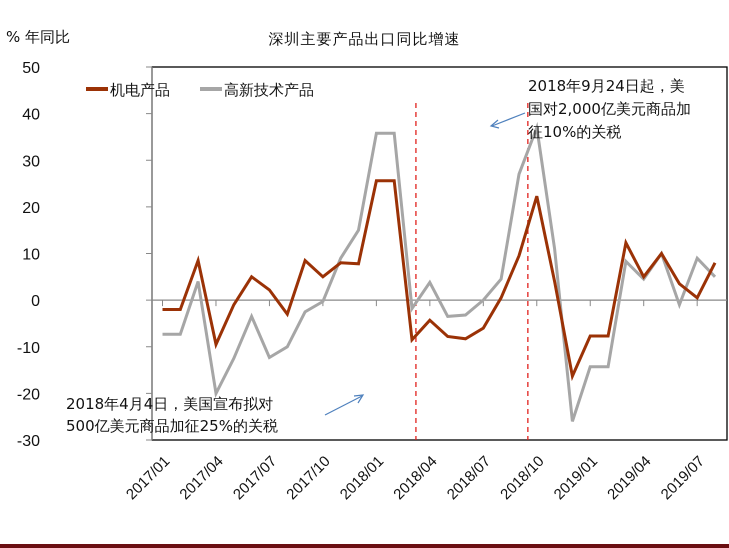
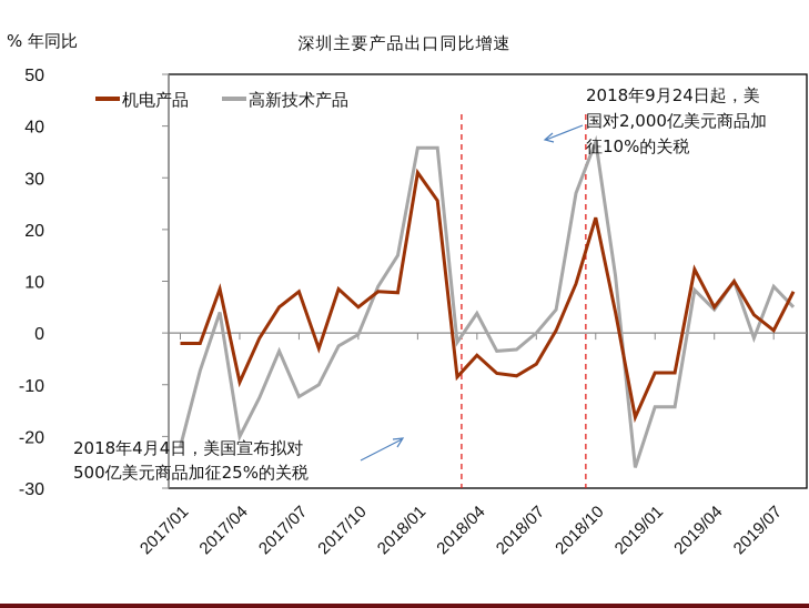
高新技术产品/2017/01: -7 -> -22
机电产品/2017/07: 2 -> 8
机电产品/2018/01: 26 -> 31
